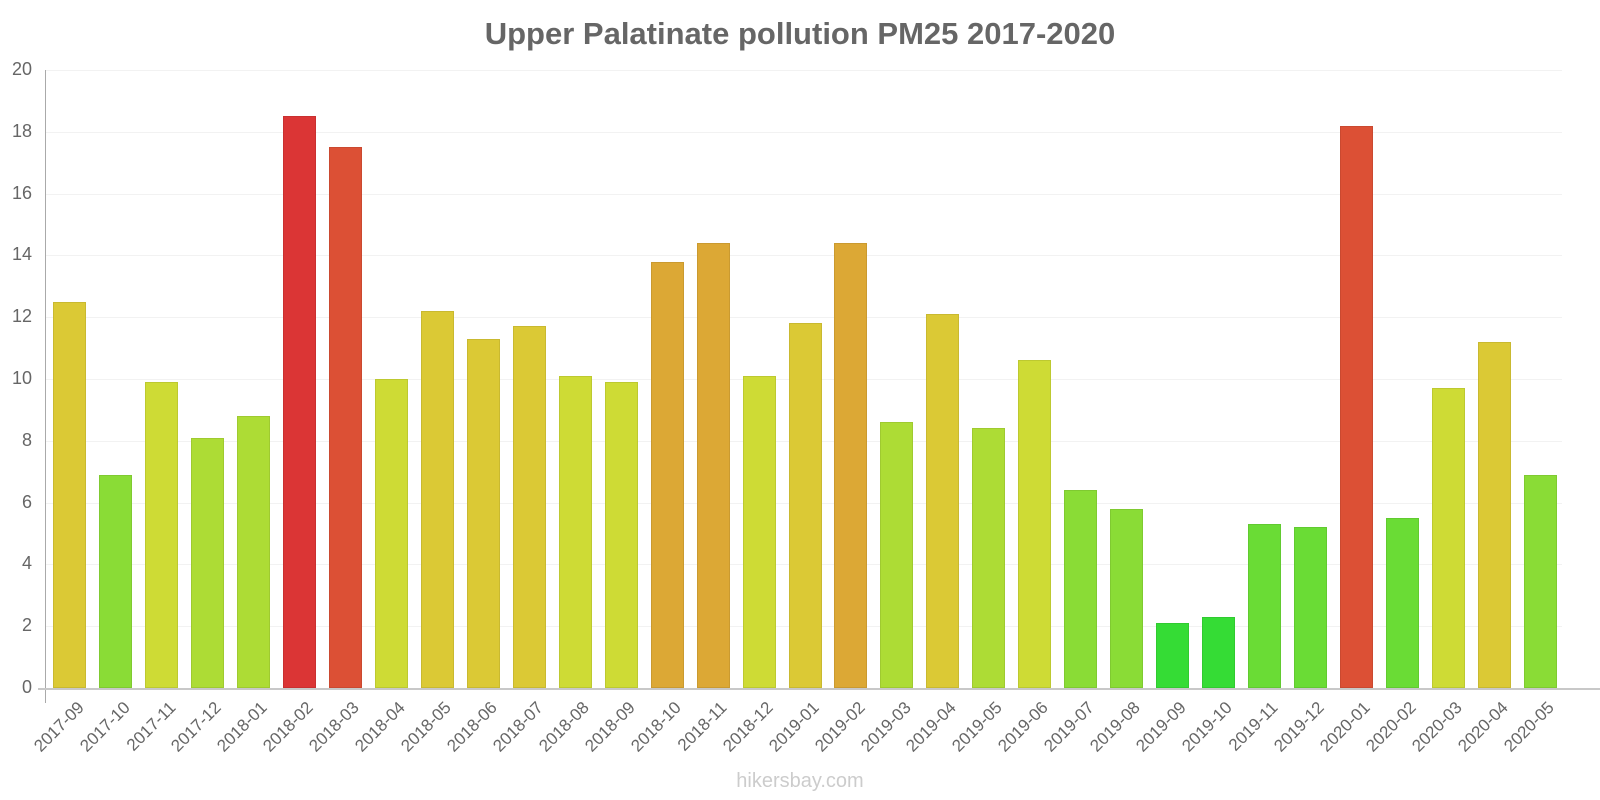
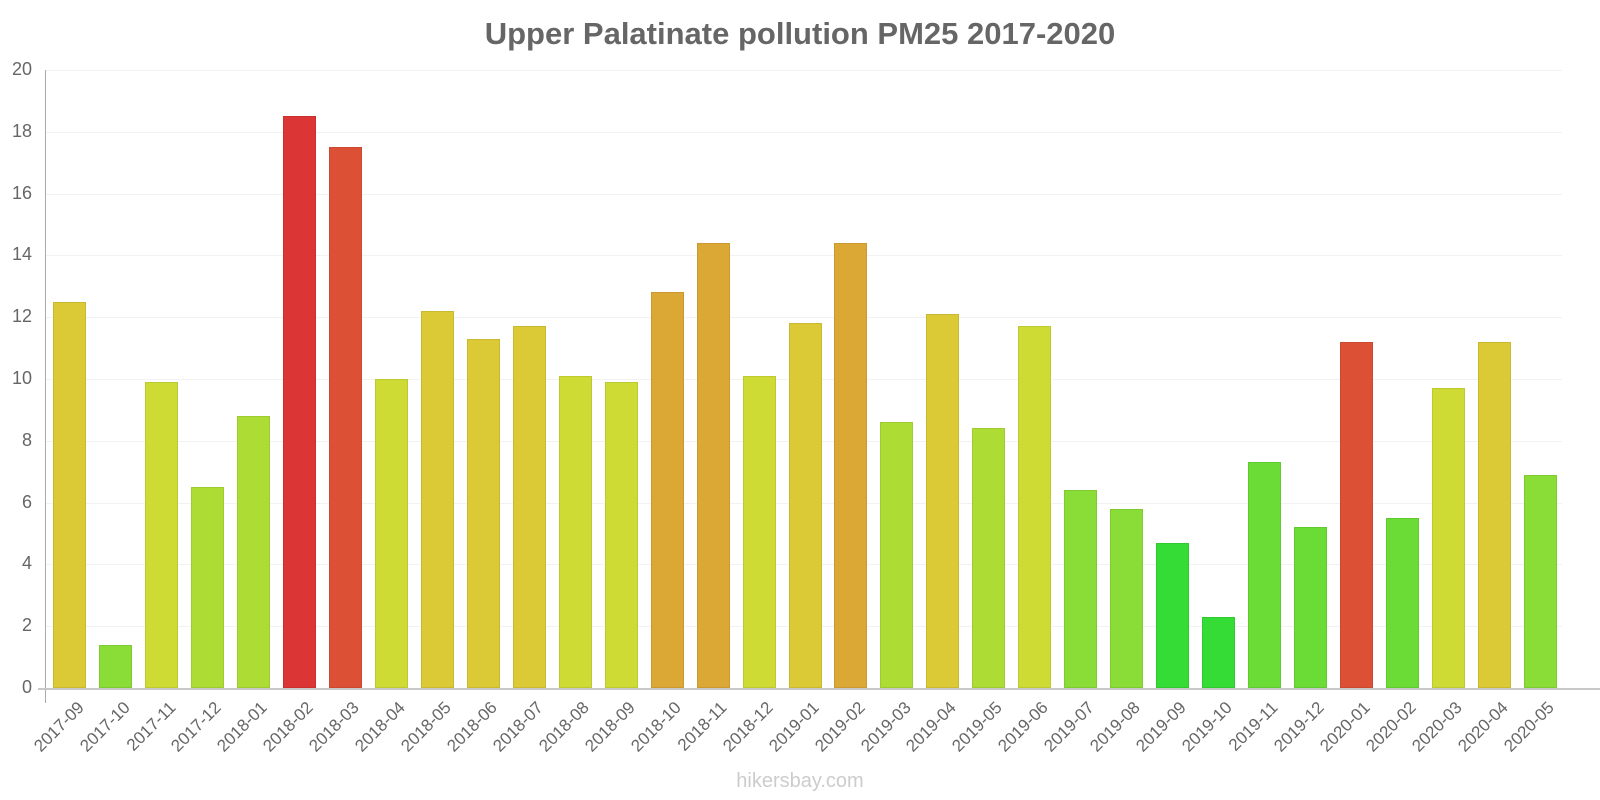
2017-10: 6.9 -> 1.4
2017-12: 8.1 -> 6.5
2018-10: 13.8 -> 12.8
2019-06: 10.6 -> 11.7
2019-09: 2.1 -> 4.7
2019-11: 5.3 -> 7.3
2020-01: 18.2 -> 11.2
